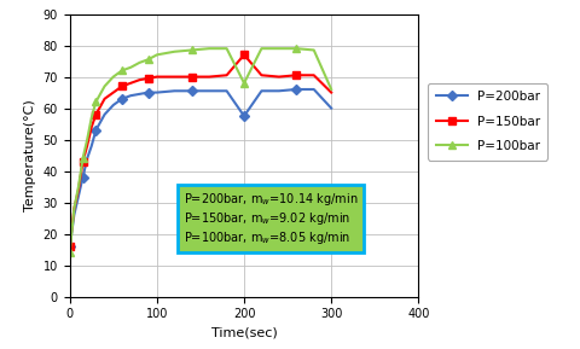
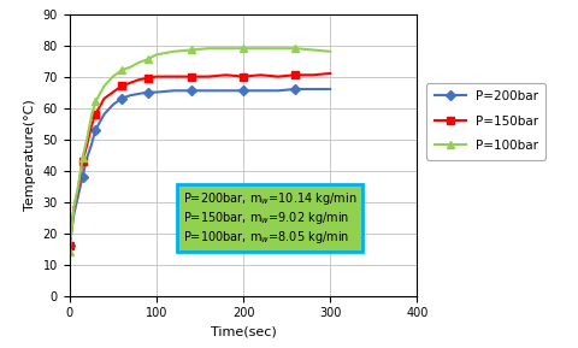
P=200bar/200: 57.5 -> 65.5
P=150bar/200: 77.0 -> 70.0
P=100bar/200: 68.0 -> 79.0
P=200bar/300: 60.0 -> 66.0
P=150bar/300: 65.0 -> 71.0
P=100bar/300: 66.0 -> 78.0
